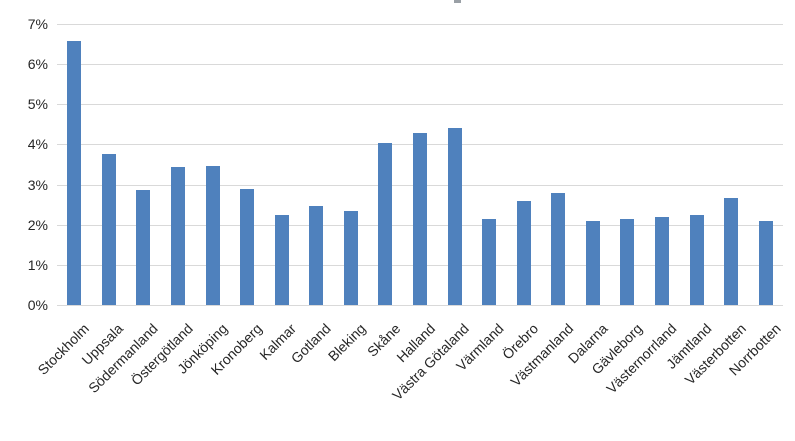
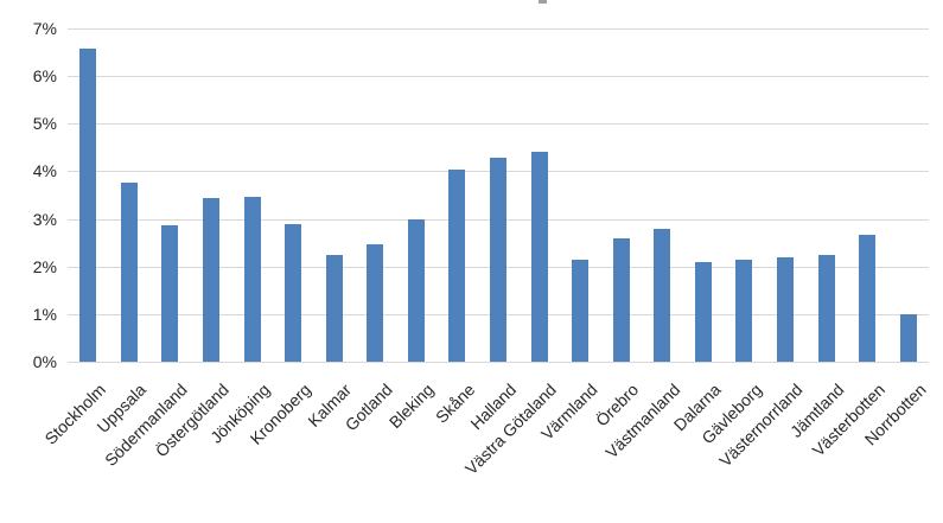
Bleking: 2.4% -> 3.0%
Norrbotten: 2.1% -> 1.0%
